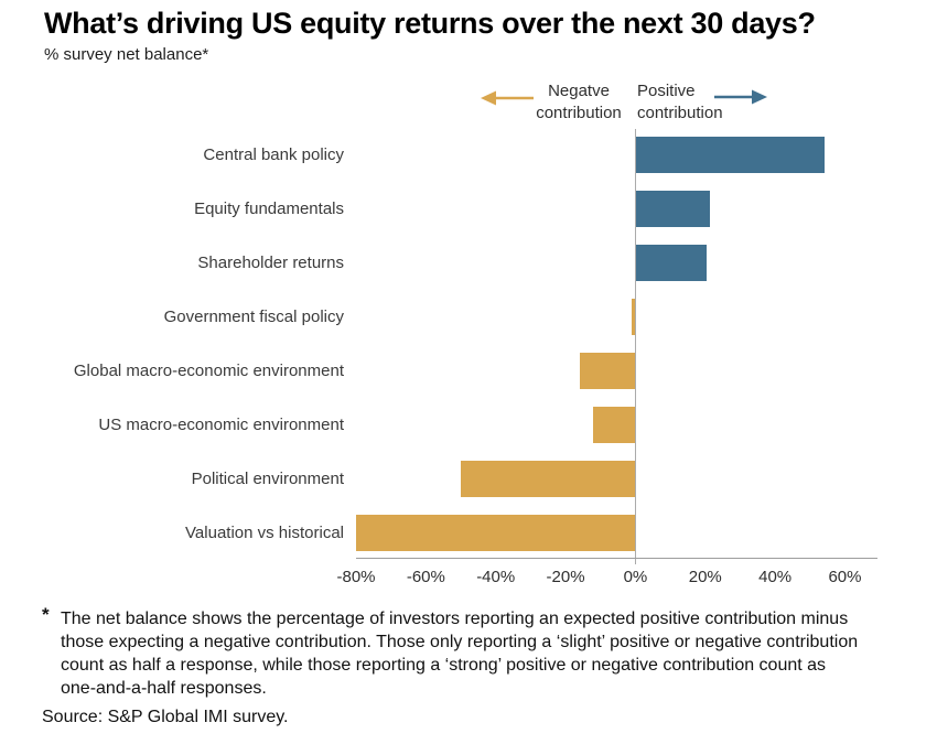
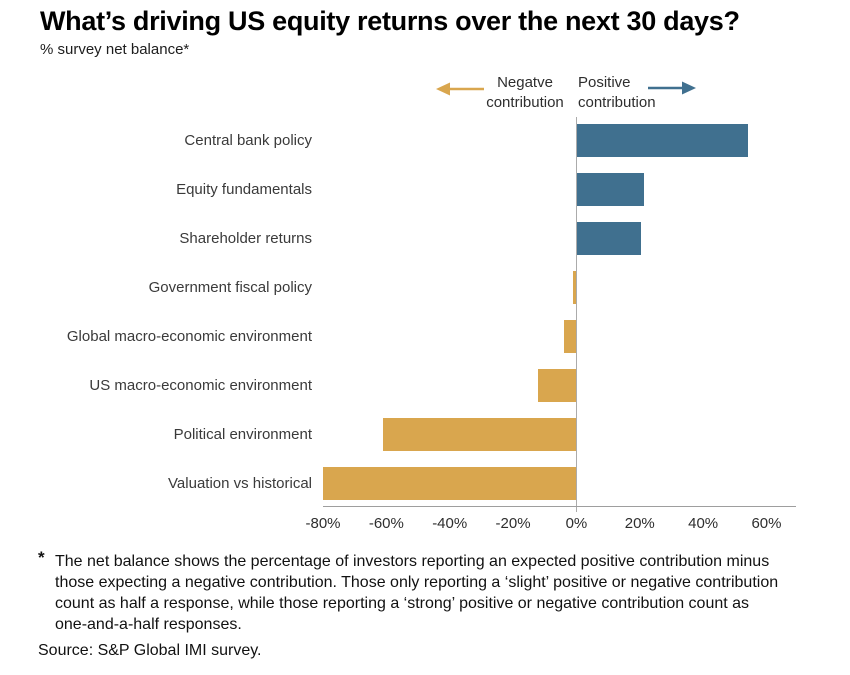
Global macro-economic environment: -16% -> -4%
Political environment: -50% -> -61%
